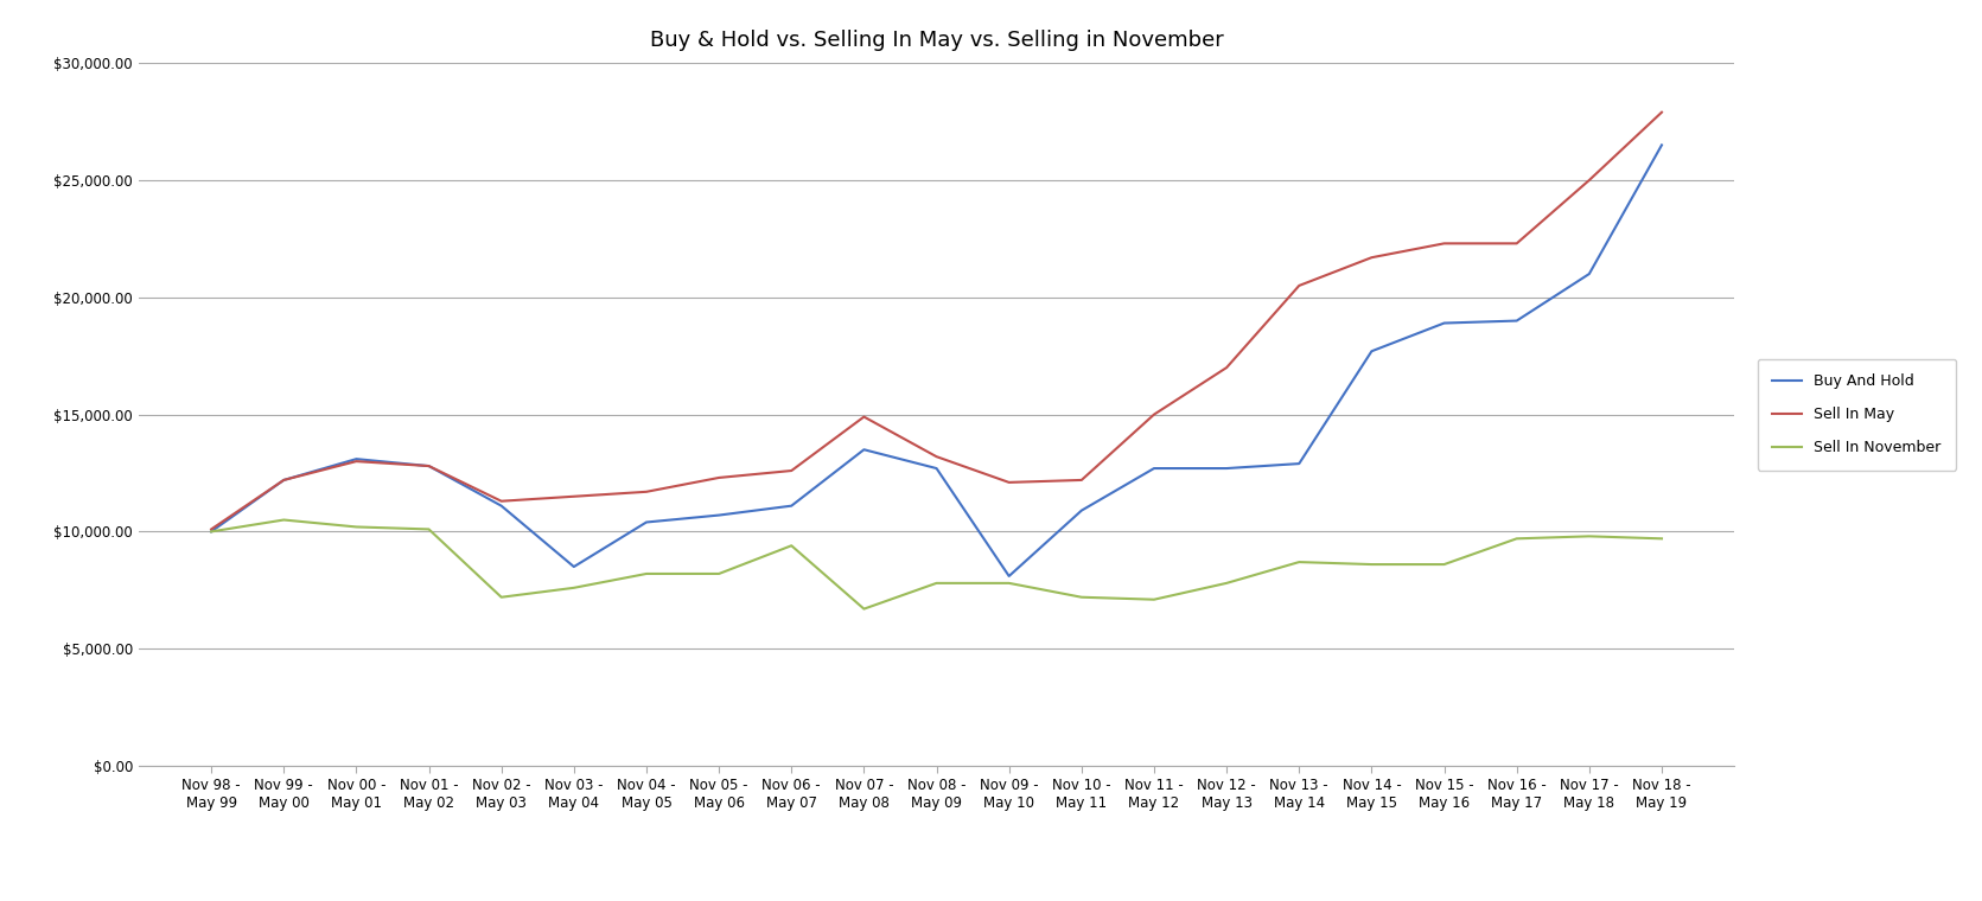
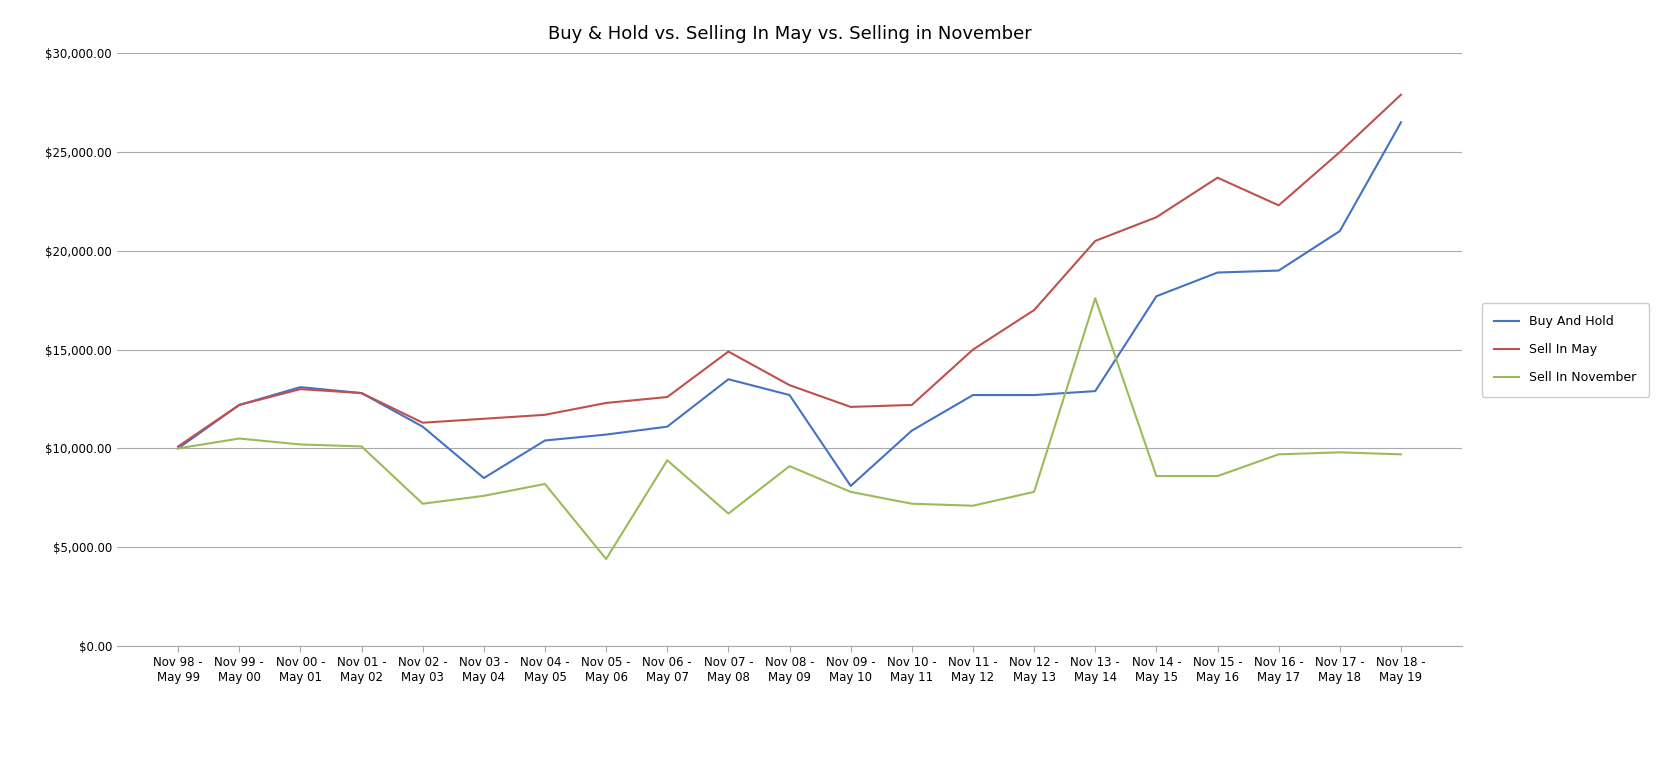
Sell In November/Nov 05 - May 06: $8,200 -> $4,400
Sell In November/Nov 08 - May 09: $7,800 -> $9,100
Sell In November/Nov 13 - May 14: $8,700 -> $17,600
Sell In May/Nov 15 - May 16: $22,300 -> $23,700
